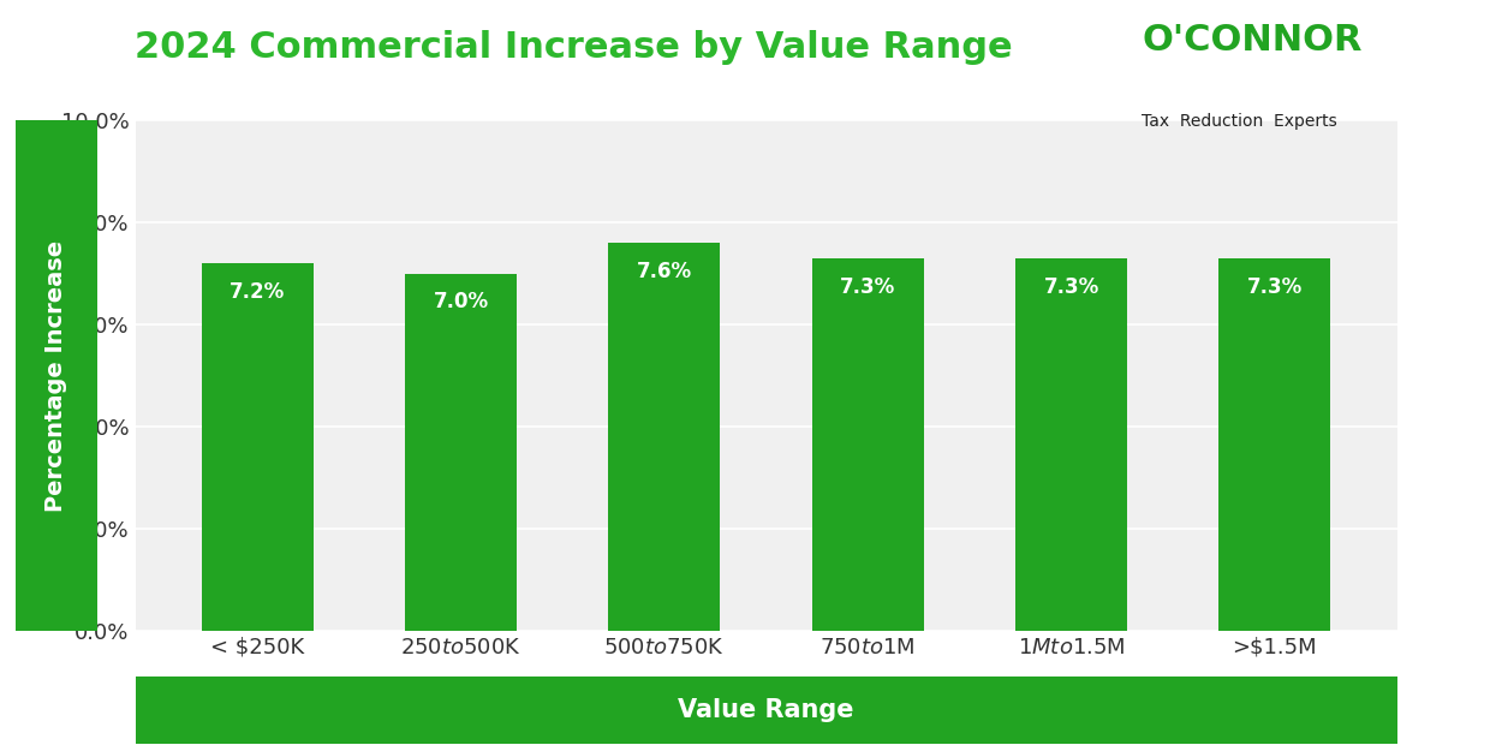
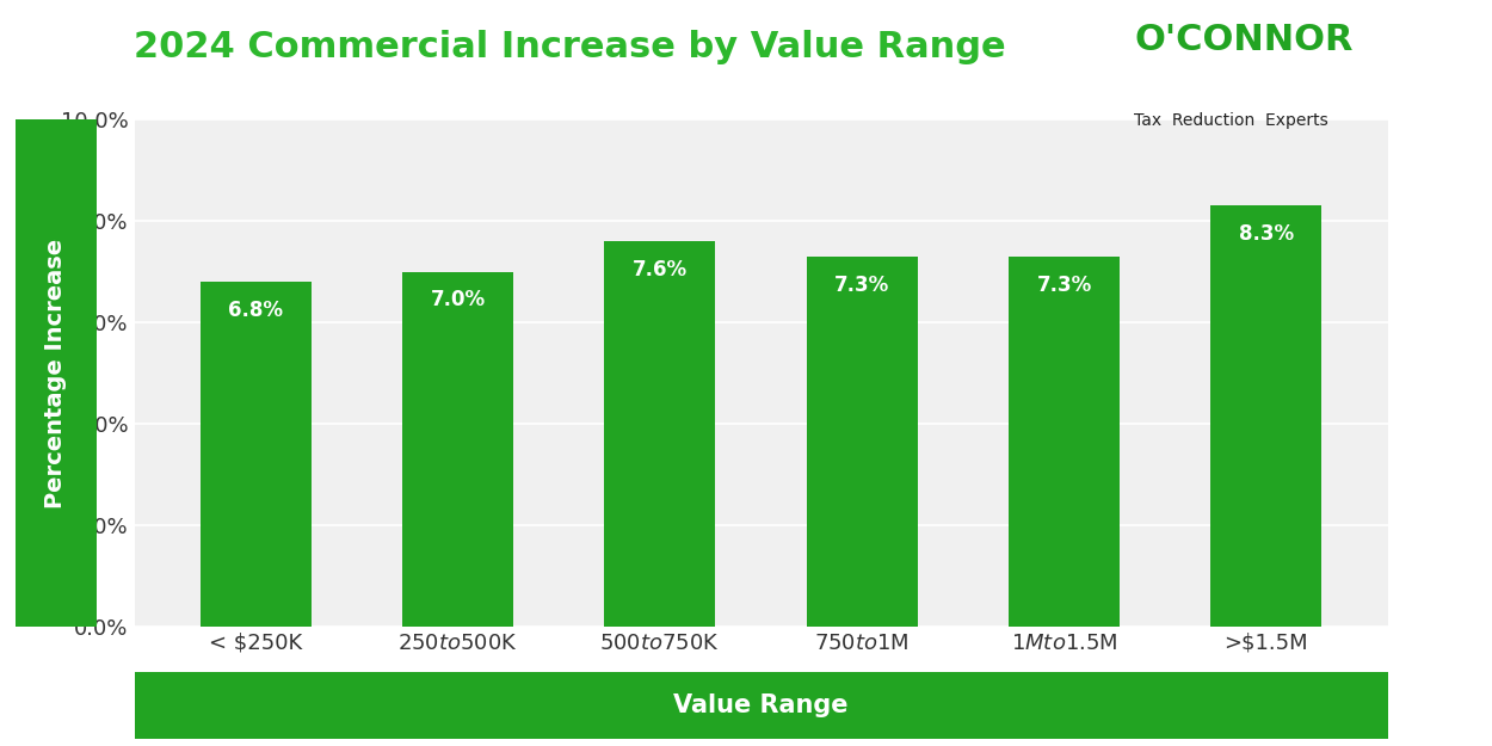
< $250K: 7.2% -> 6.8%
>$1.5M: 7.3% -> 8.3%
